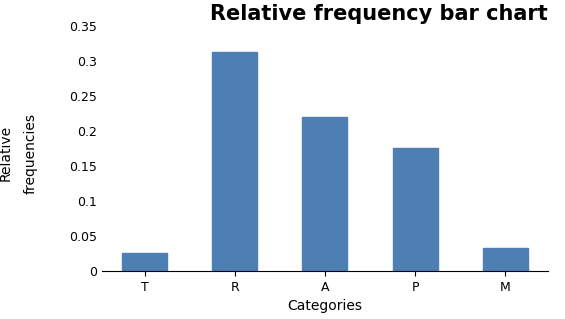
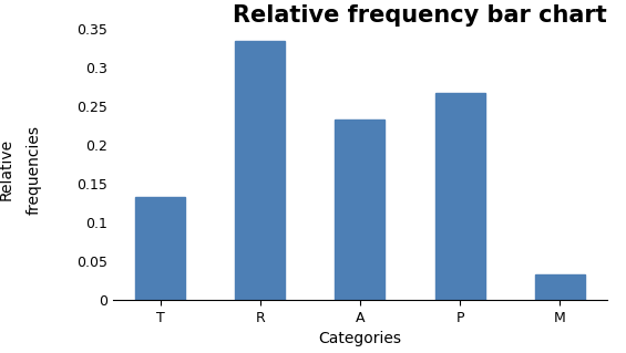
T: 0.026 -> 0.133
R: 0.312 -> 0.333
A: 0.220 -> 0.233
P: 0.176 -> 0.267
